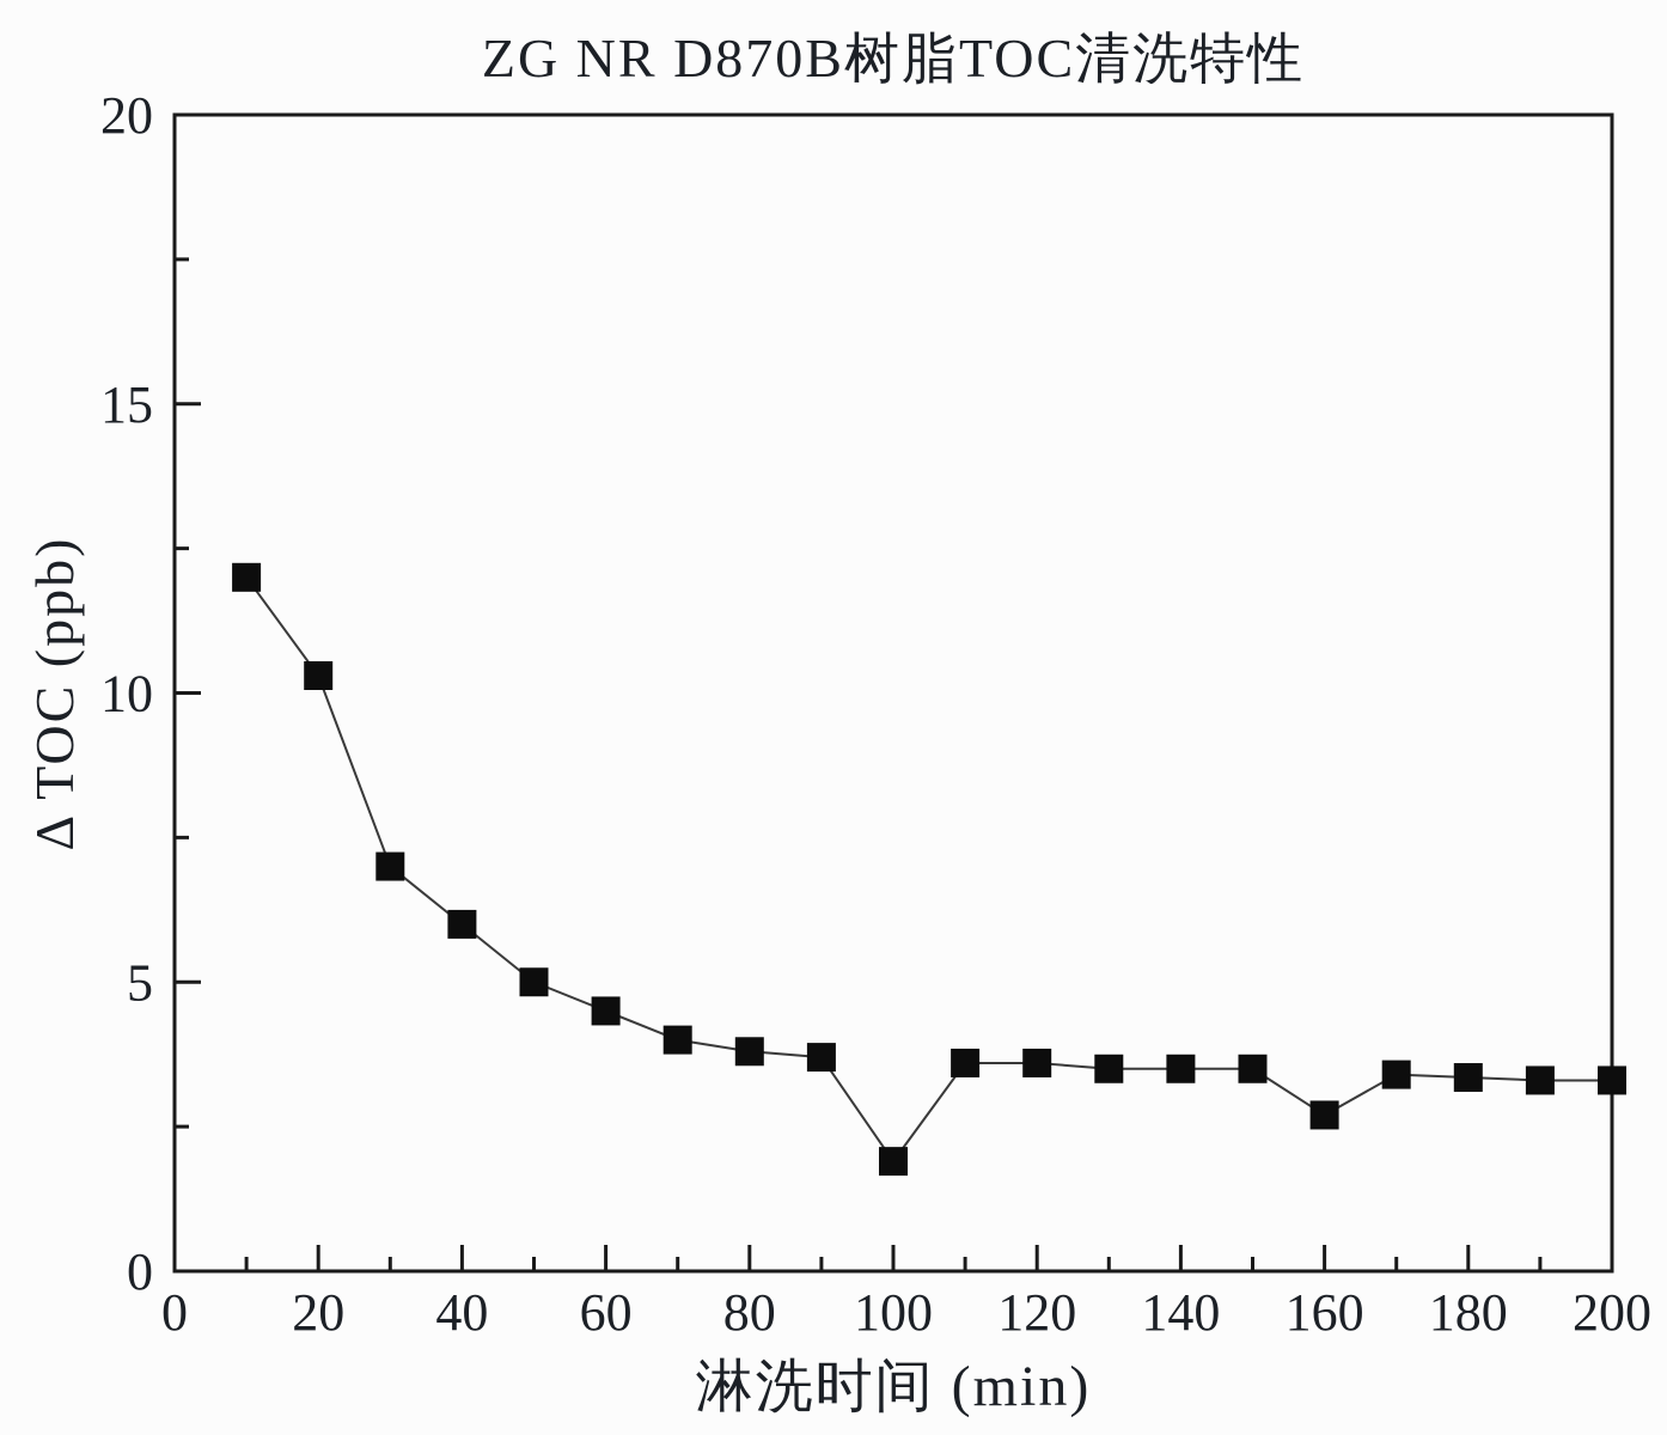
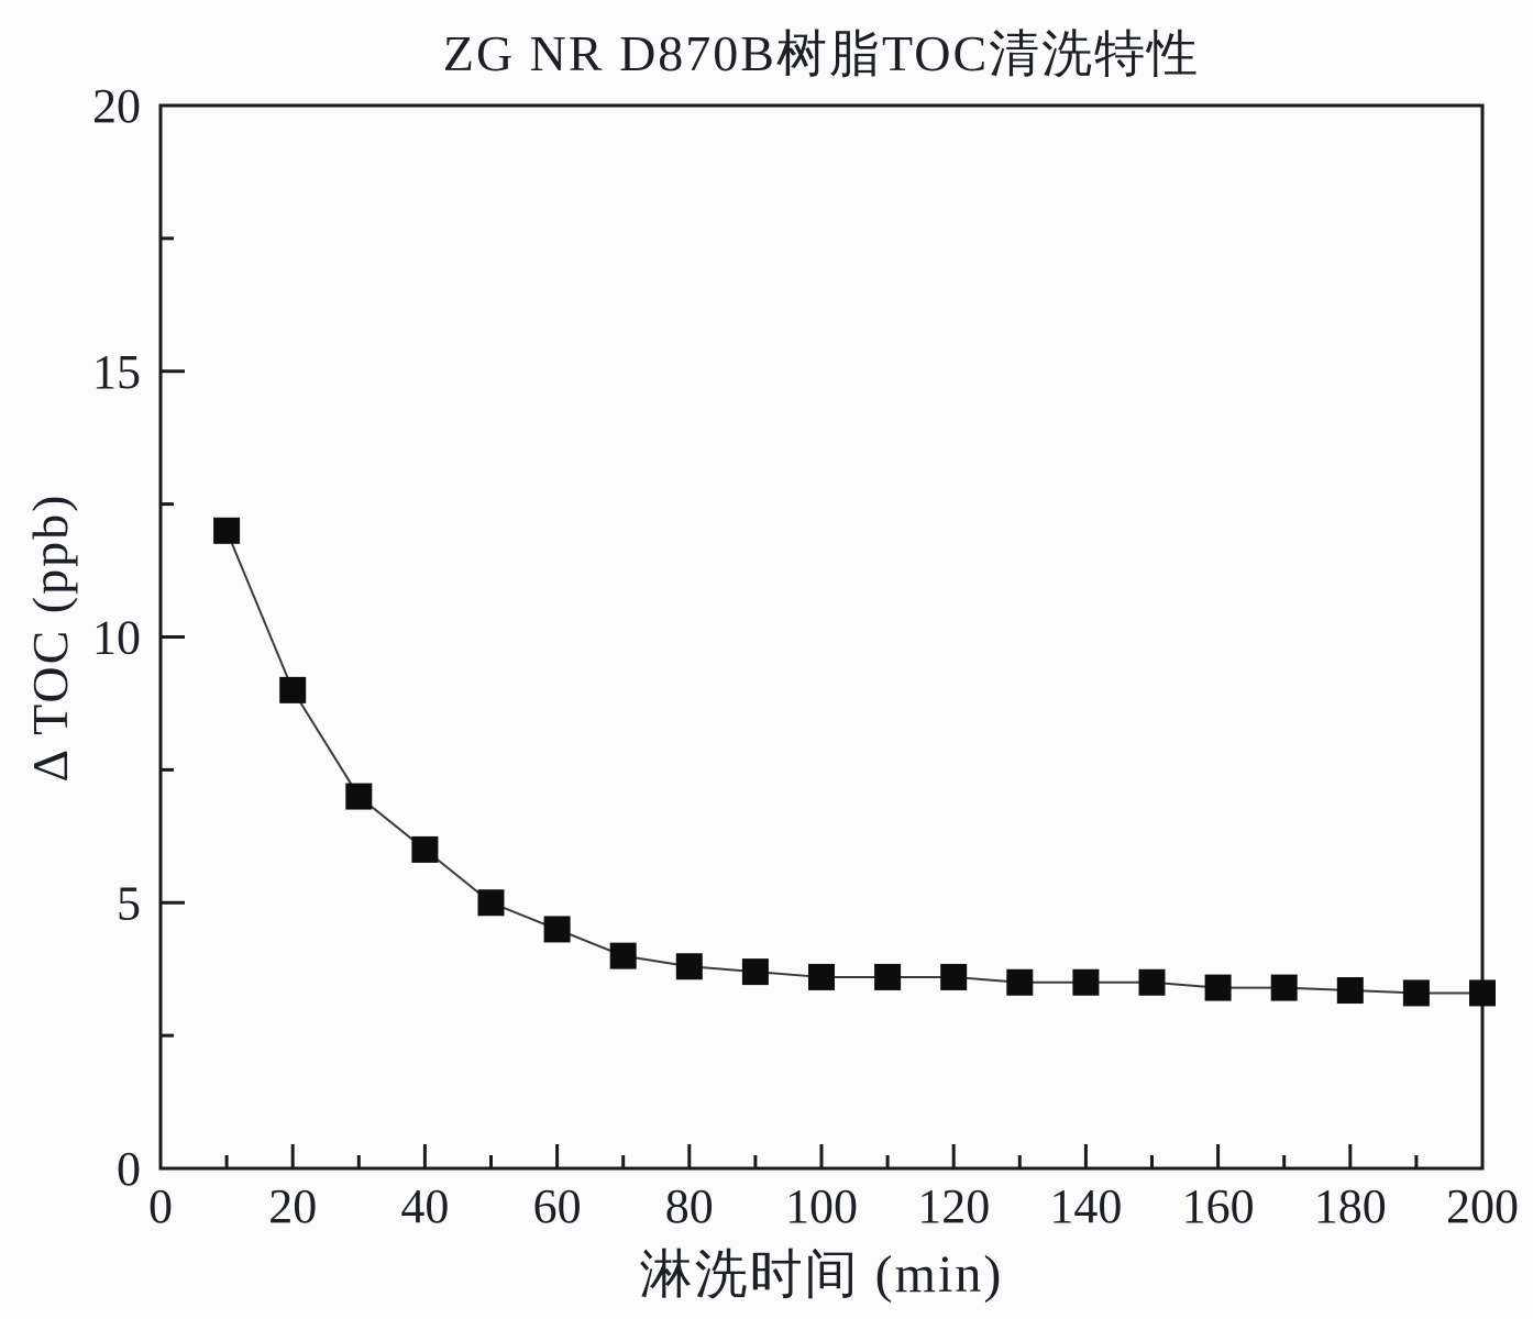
20: 10.3 -> 9.0
100: 1.9 -> 3.6
160: 2.7 -> 3.4
